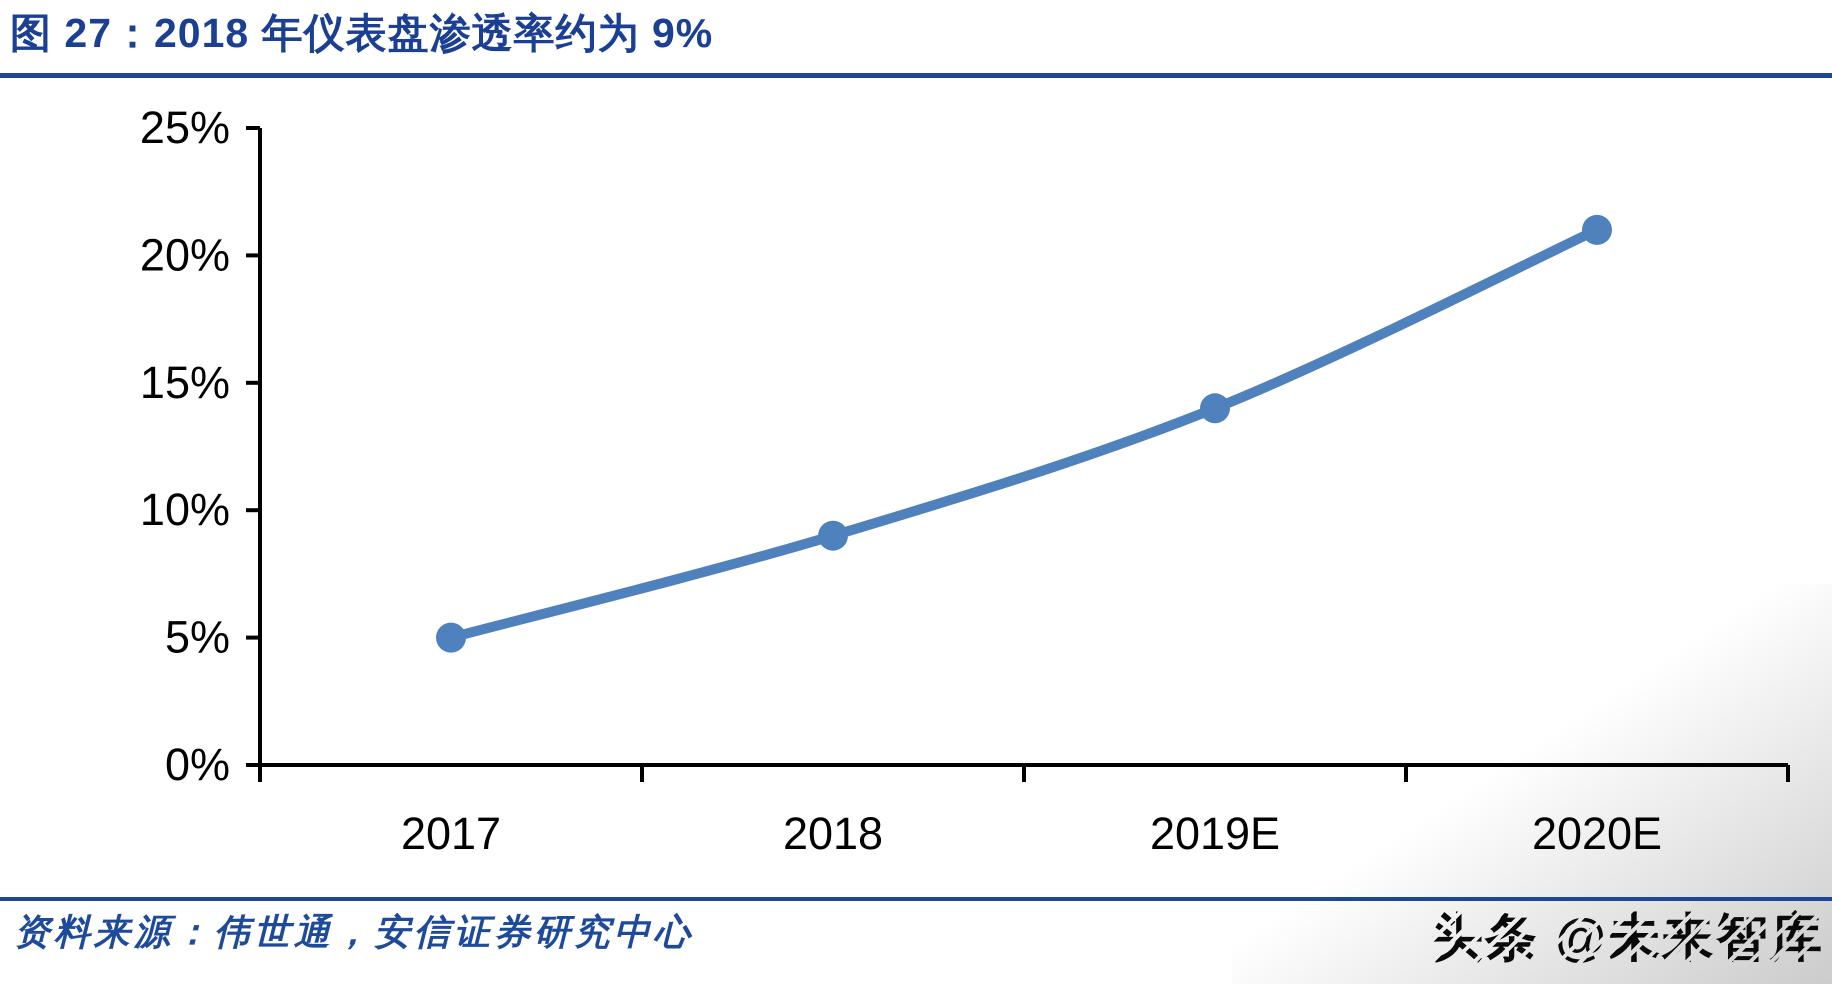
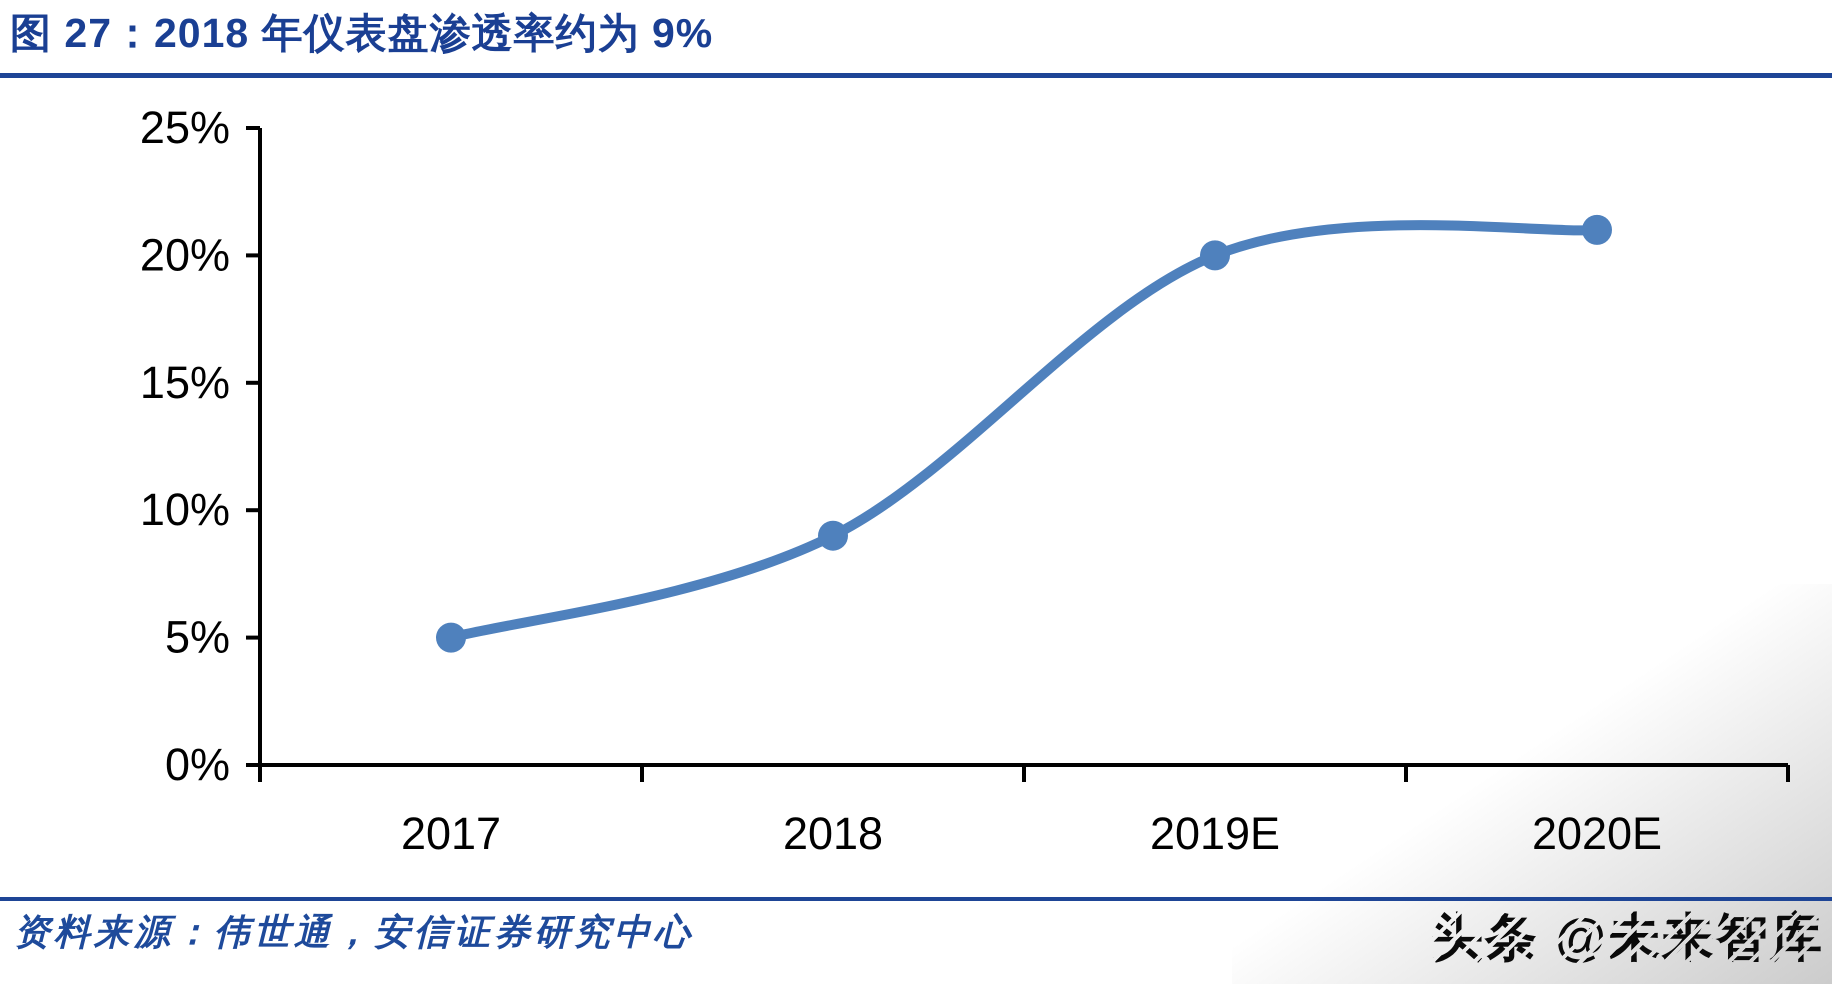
2019E: 14% -> 20%
